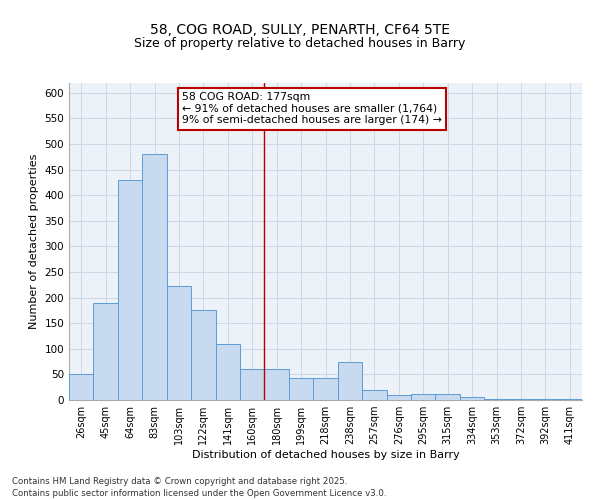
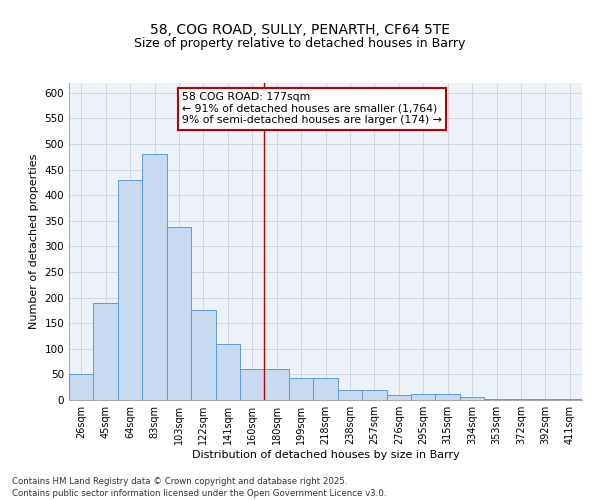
103sqm: 222 -> 338
238sqm: 74 -> 20
